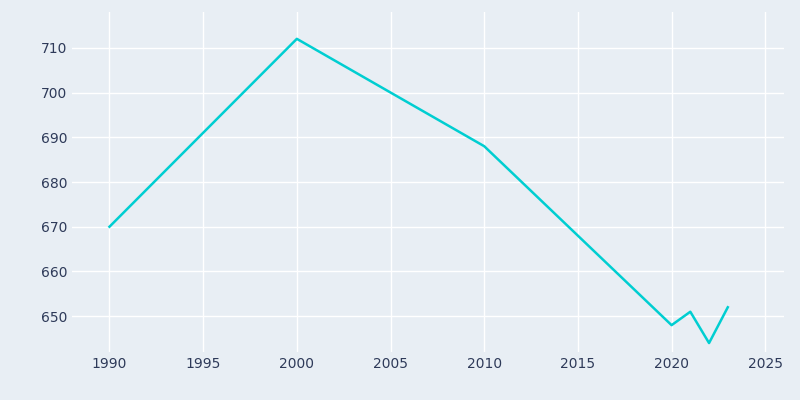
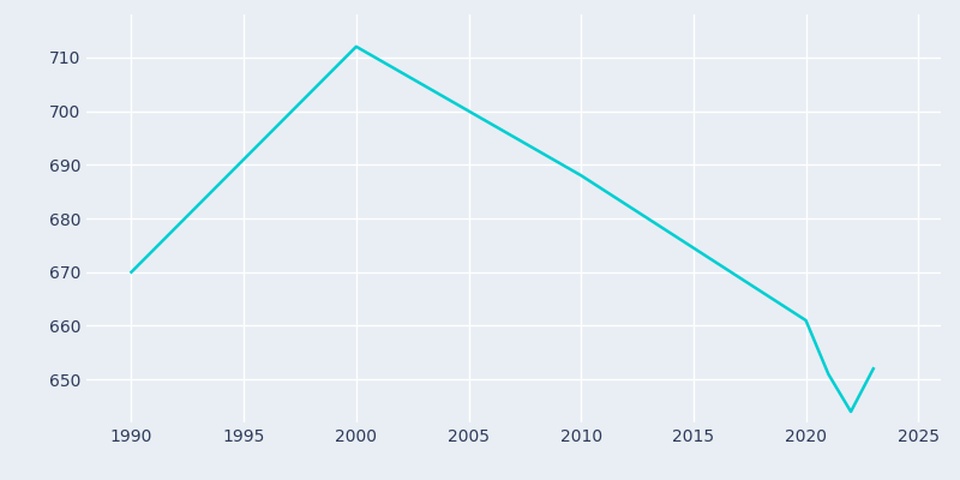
2020: 648 -> 661
